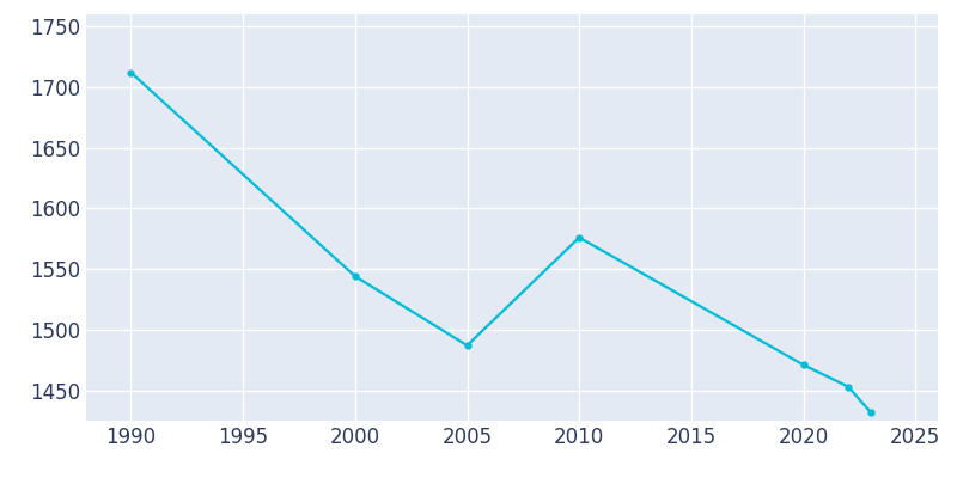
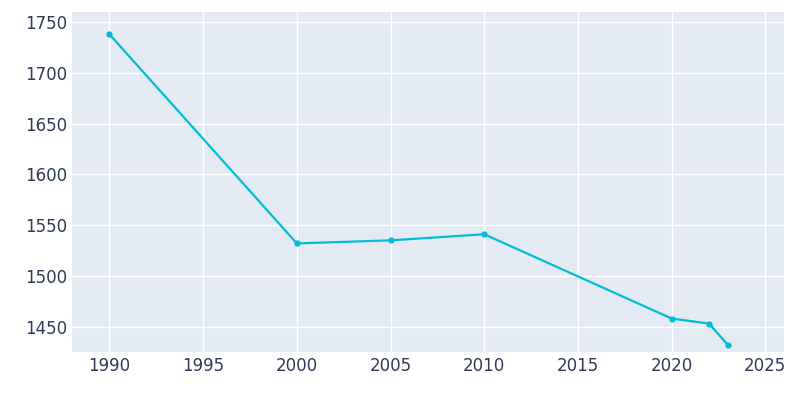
1990: 1712 -> 1738
2000: 1544 -> 1532
2005: 1487 -> 1535
2010: 1576 -> 1541
2020: 1471 -> 1458
